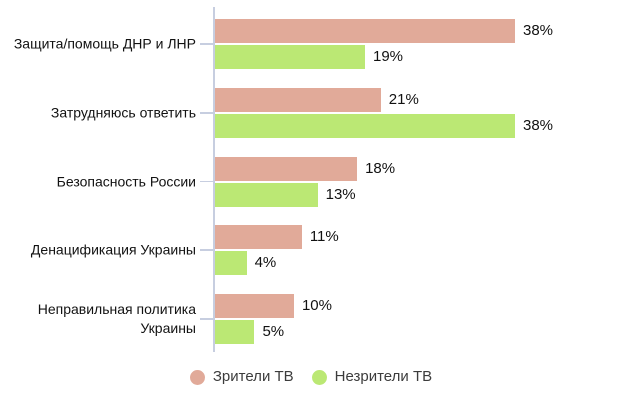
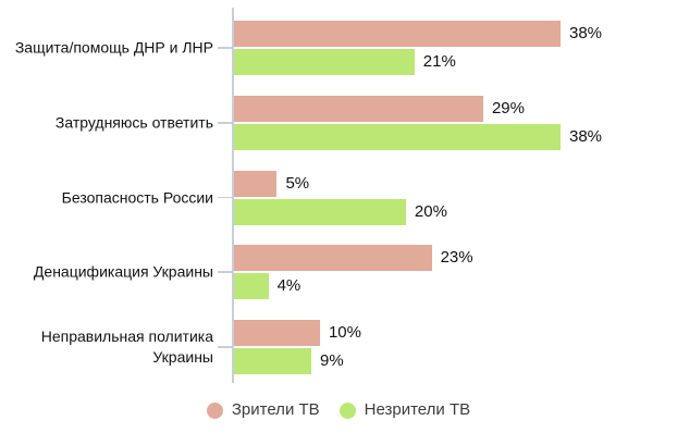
Незрители ТВ/Защита/помощь ДНР и ЛНР: 19% -> 21%
Зрители ТВ/Затрудняюсь ответить: 21% -> 29%
Зрители ТВ/Безопасность России: 18% -> 5%
Незрители ТВ/Безопасность России: 13% -> 20%
Зрители ТВ/Денацификация Украины: 11% -> 23%
Незрители ТВ/Неправильная политика Украины: 5% -> 9%
